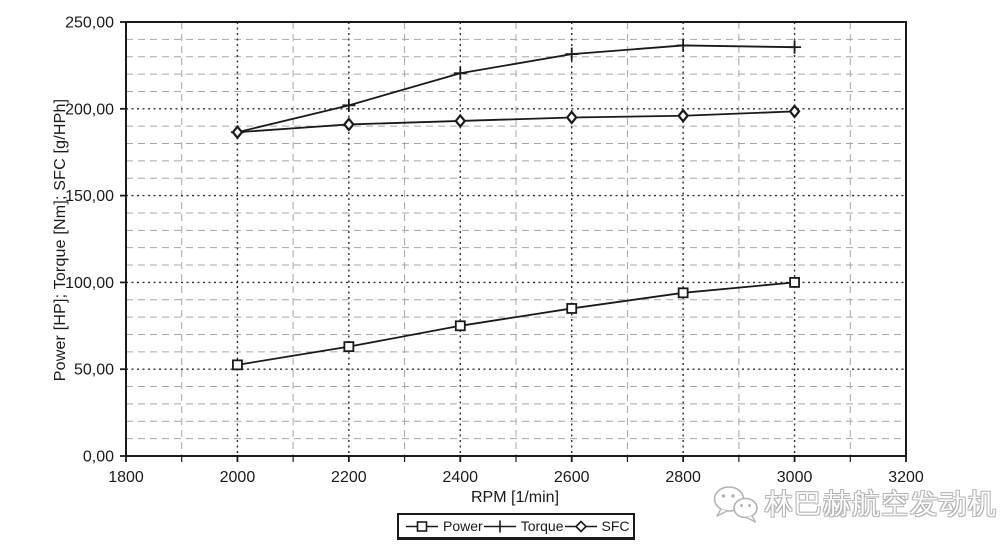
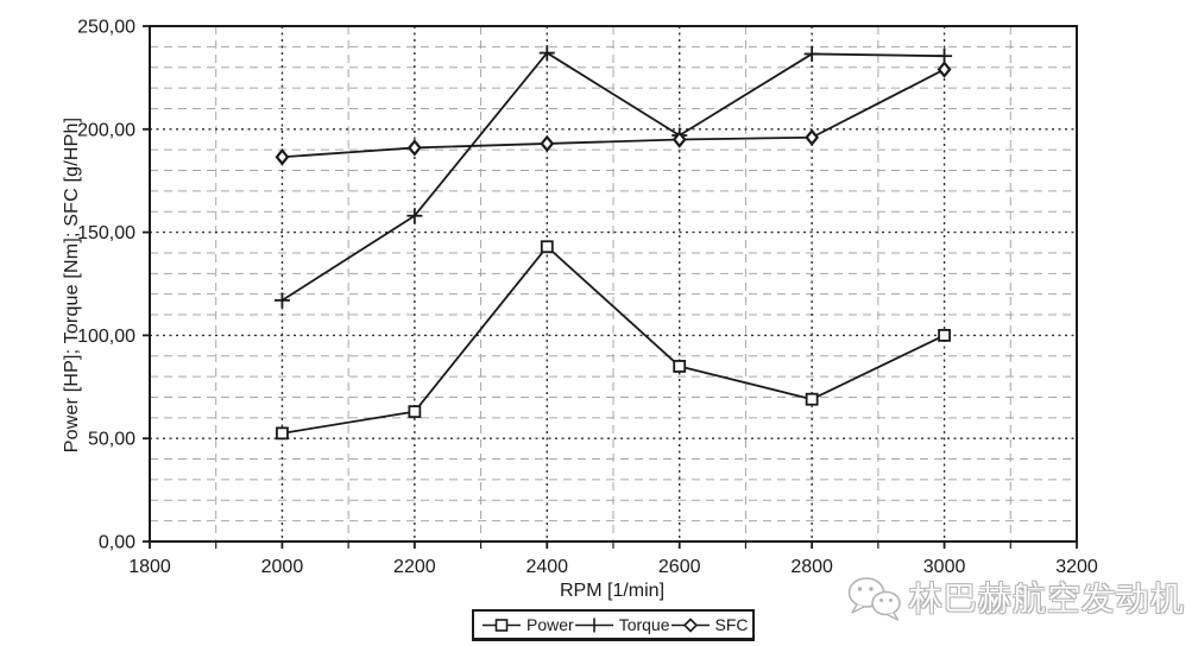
Torque/2000: 186 -> 117
Torque/2200: 202 -> 158
Power/2400: 75 -> 143
Torque/2400: 220 -> 237
Torque/2600: 232 -> 197
Power/2800: 94 -> 69
SFC/3000: 198 -> 229
